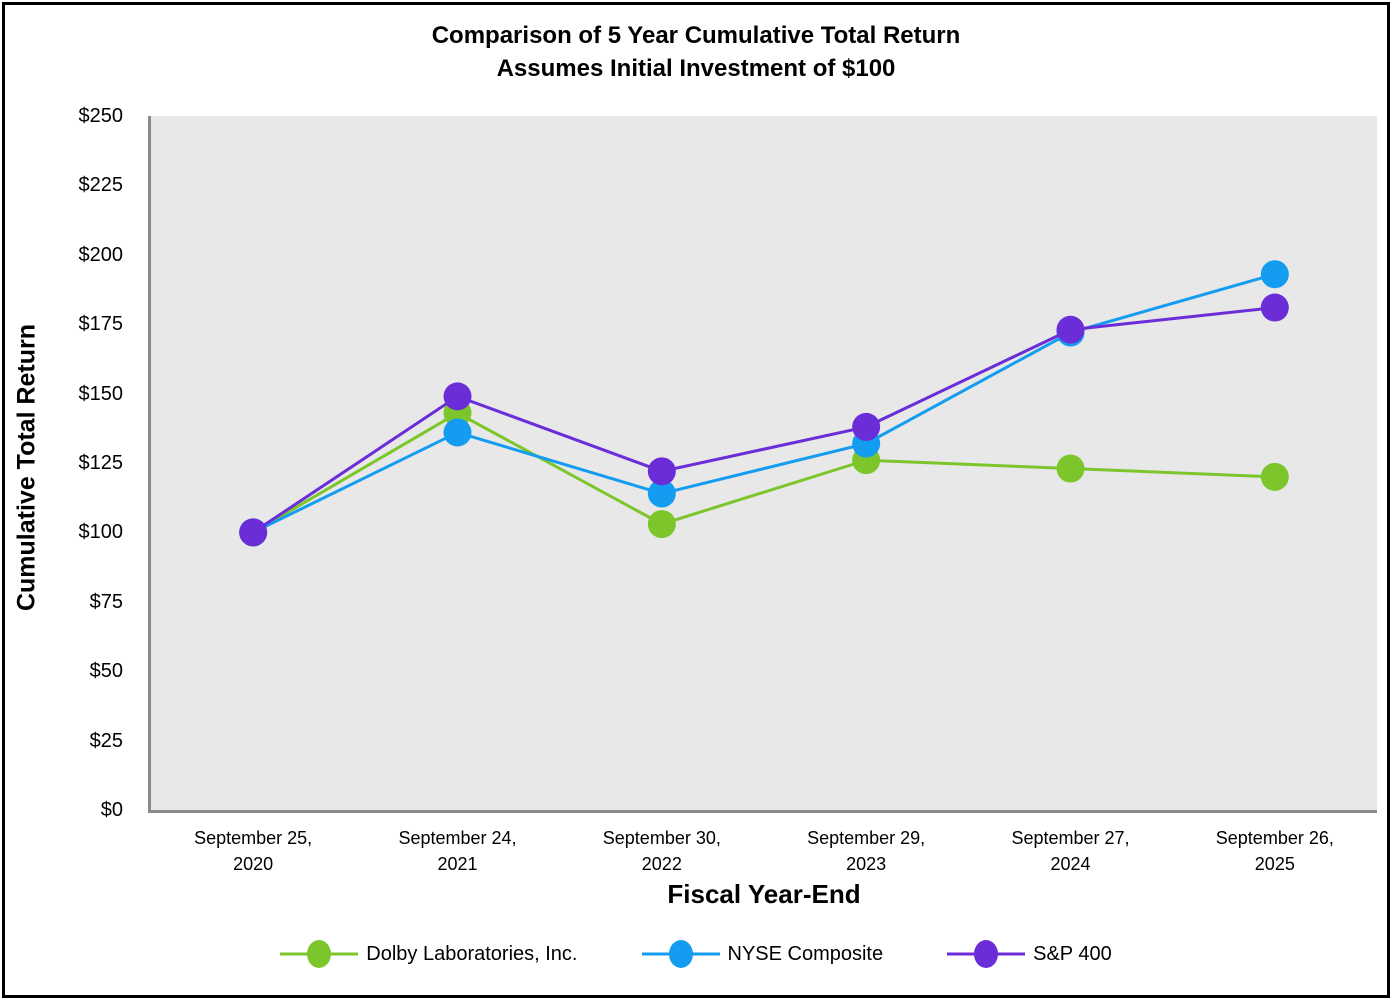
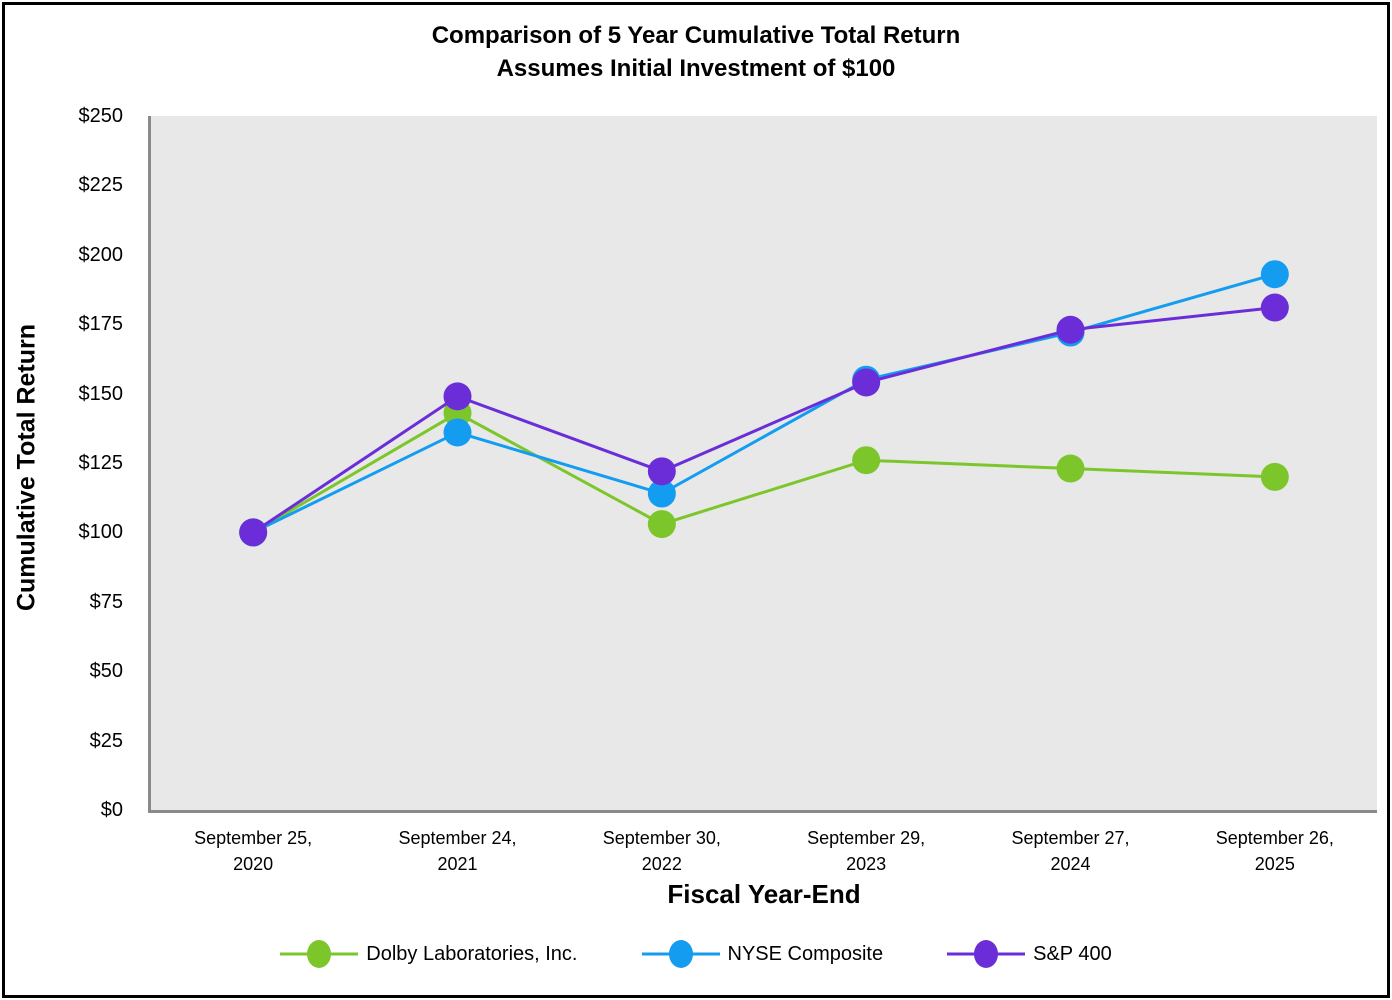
NYSE Composite/September 29, 2023: $132 -> $155
S&P 400/September 29, 2023: $138 -> $154
